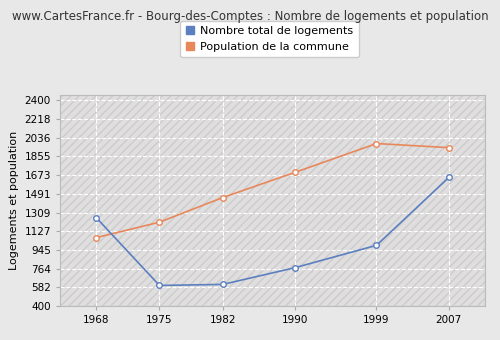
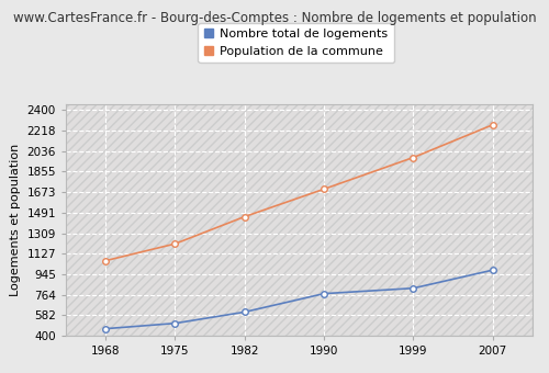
Nombre total de logements/1968: 1260 -> 460
Nombre total de logements/1975: 600 -> 510
Nombre total de logements/1999: 990 -> 820
Nombre total de logements/2007: 1650 -> 980
Population de la commune/2007: 1940 -> 2270
